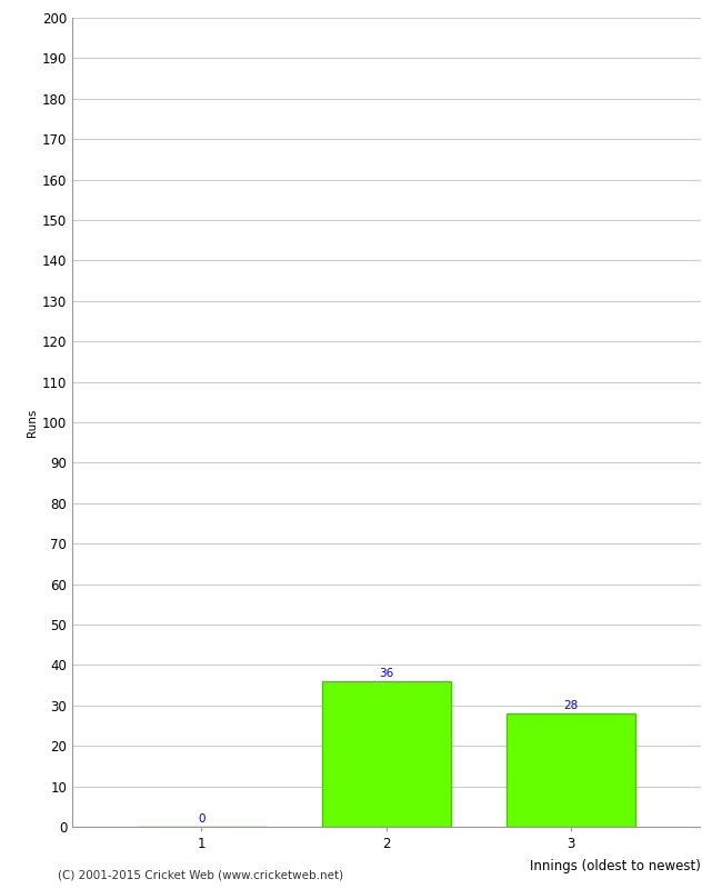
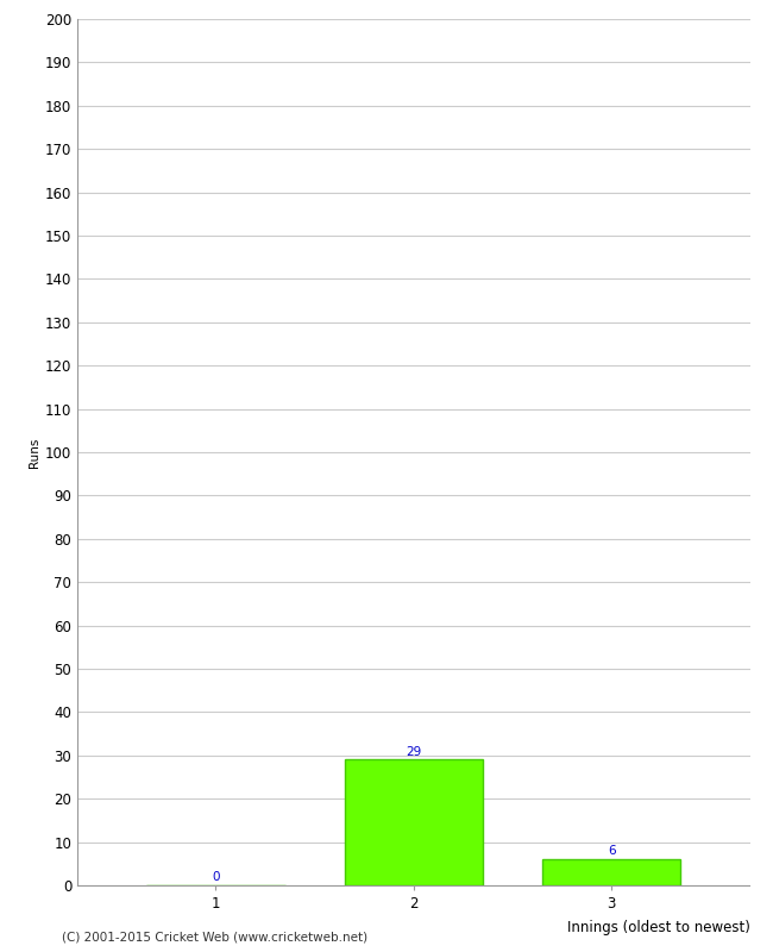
2: 36 -> 29
3: 28 -> 6
